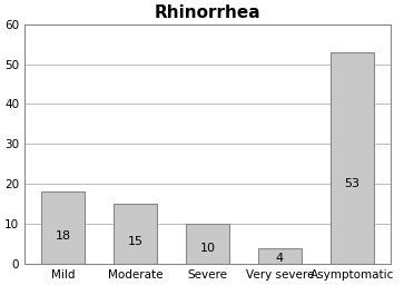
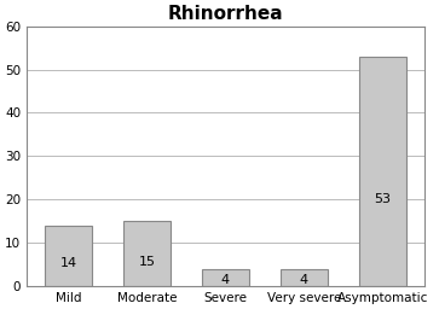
Mild: 18 -> 14
Severe: 10 -> 4
